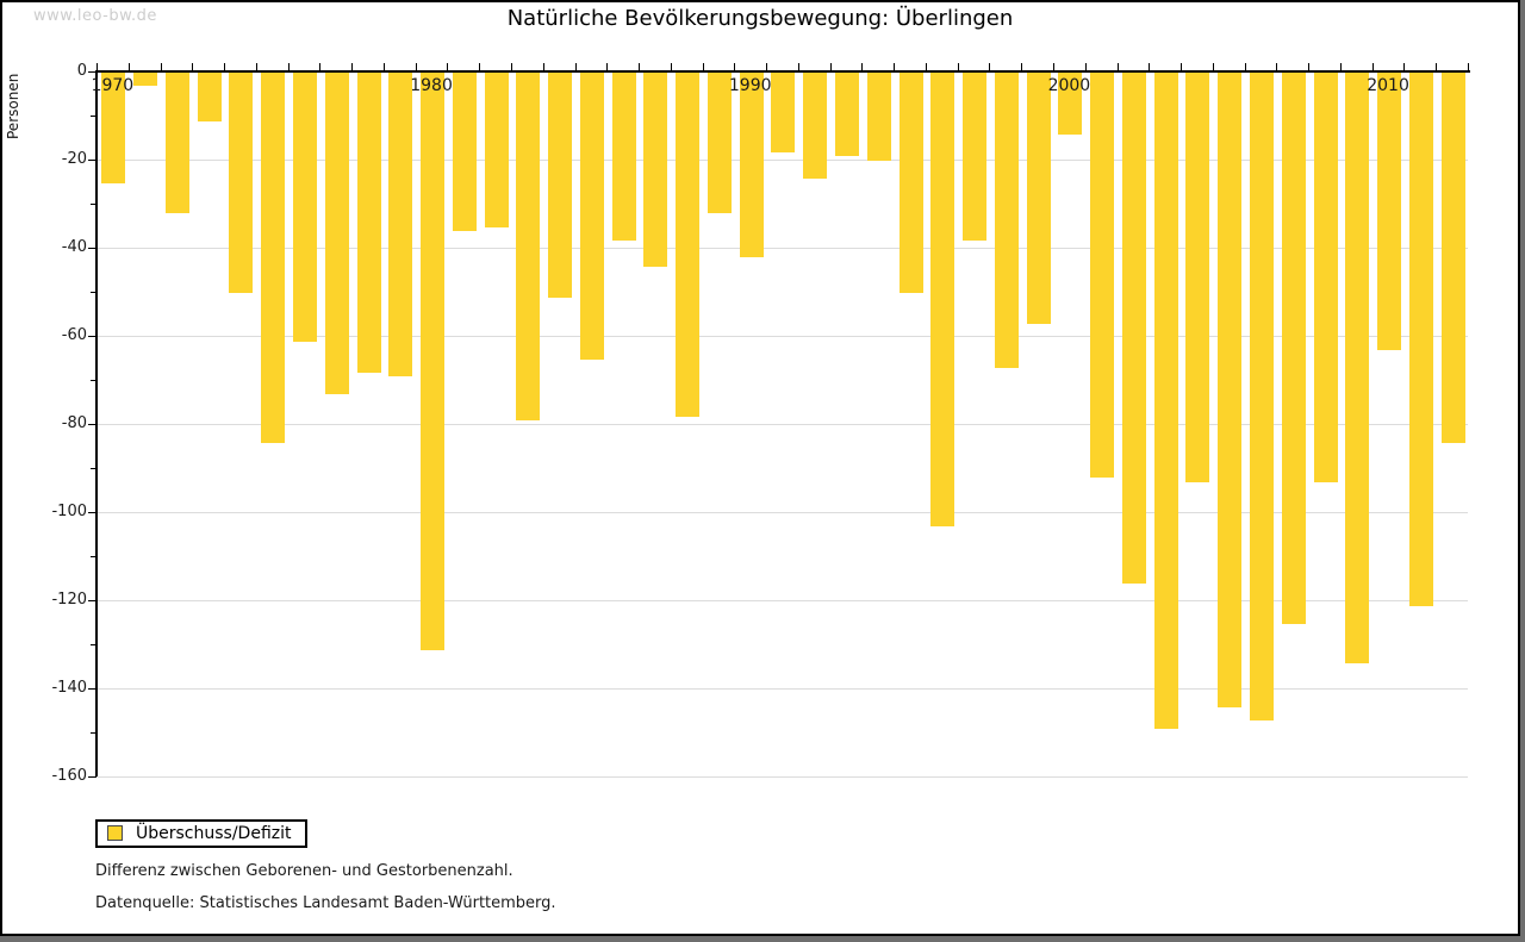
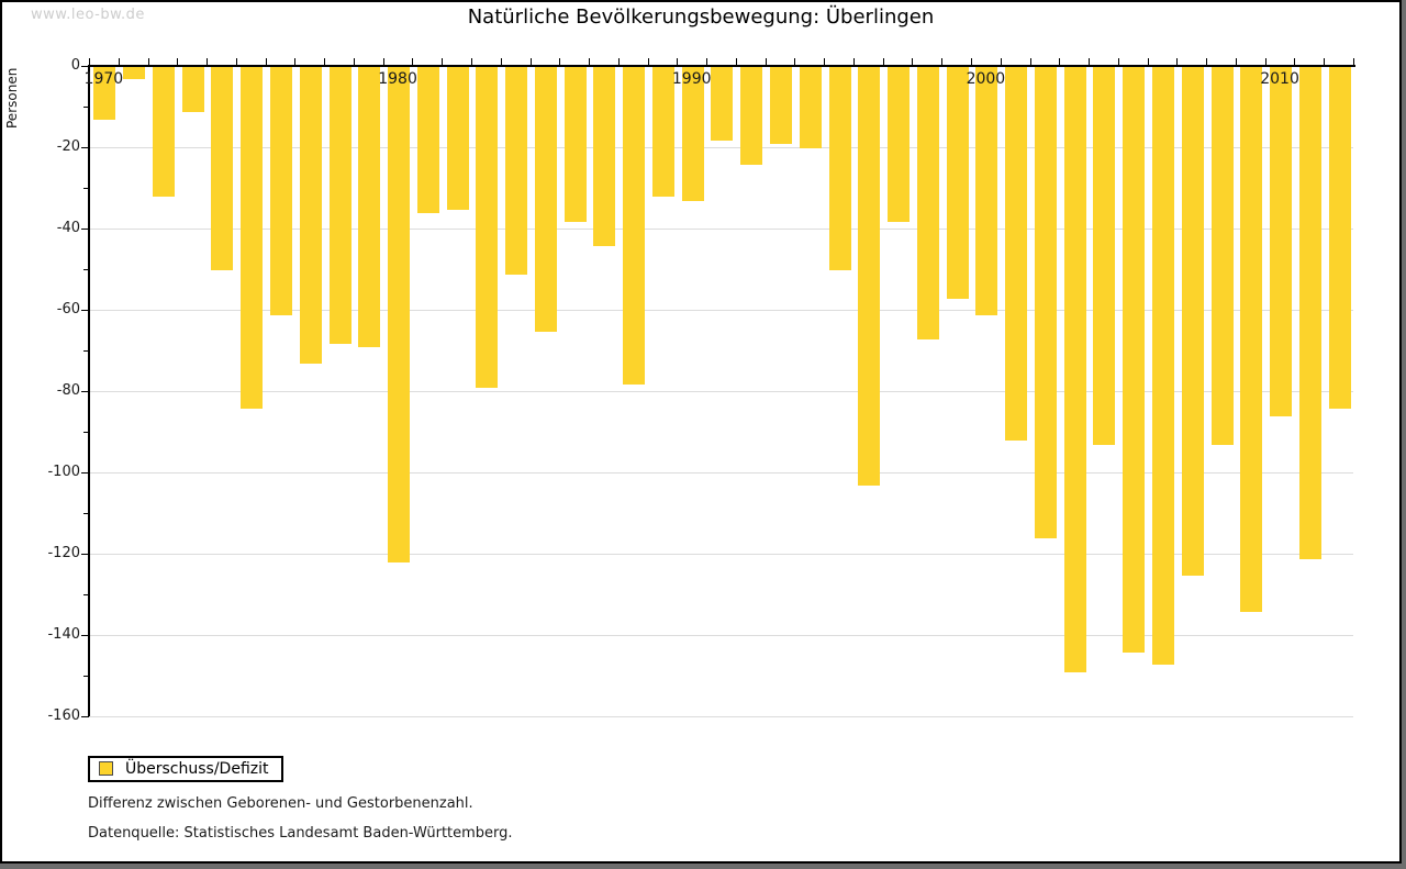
1970: -25 -> -13
1980: -131 -> -122
1990: -42 -> -33
2000: -14 -> -61
2010: -63 -> -86
